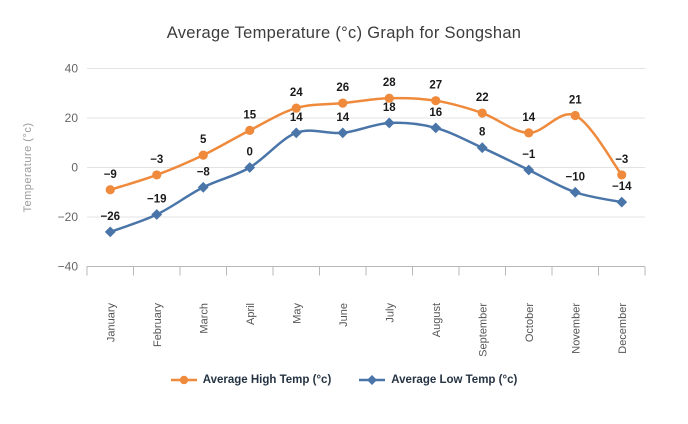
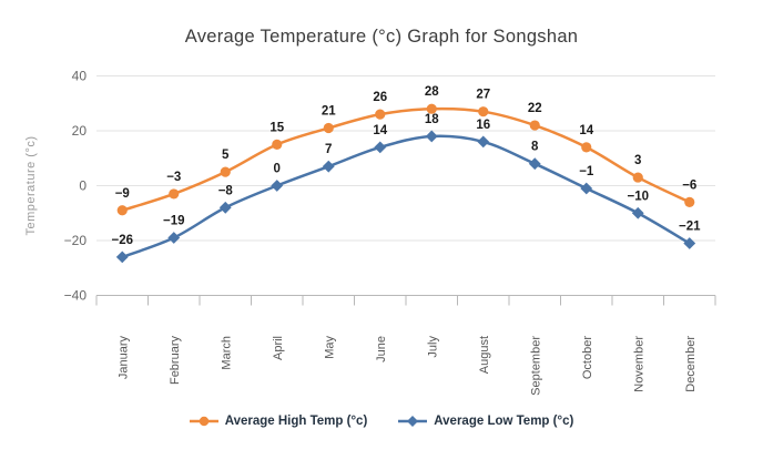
Average High Temp (°c)/May: 24 -> 21
Average Low Temp (°c)/May: 14 -> 7
Average High Temp (°c)/November: 21 -> 3
Average High Temp (°c)/December: −3 -> −6
Average Low Temp (°c)/December: −14 -> −21
